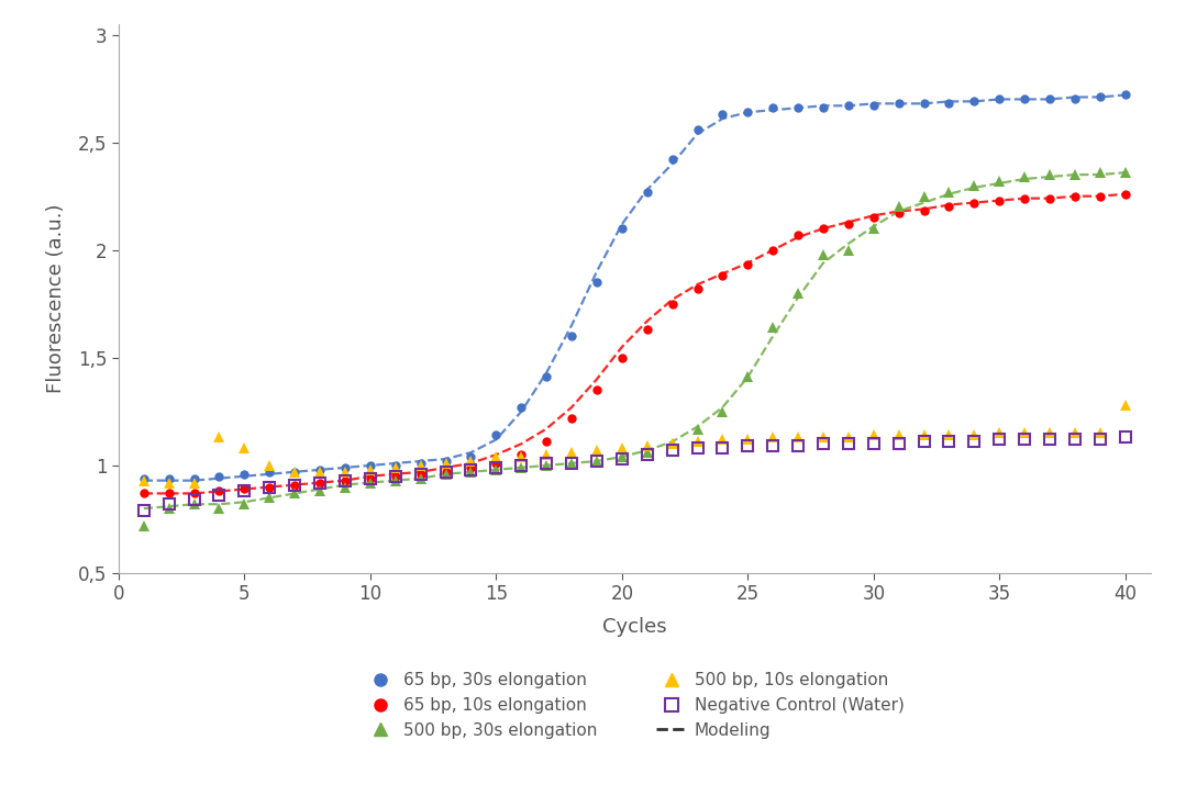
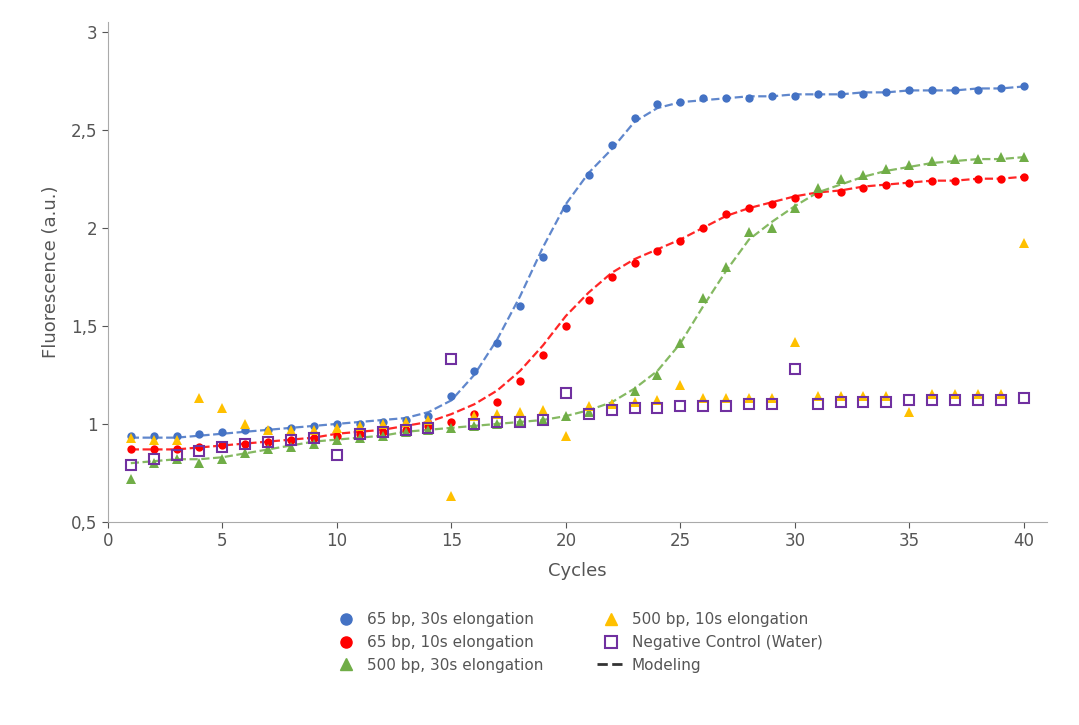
Negative Control (Water)/10: 0,94 -> 0,84
500 bp, 10s elongation/15: 1,04 -> 0,63
Negative Control (Water)/15: 0,99 -> 1,33
500 bp, 10s elongation/20: 1,08 -> 0,94
Negative Control (Water)/20: 1,03 -> 1,16
500 bp, 10s elongation/25: 1,12 -> 1,20
500 bp, 10s elongation/30: 1,14 -> 1,42
Negative Control (Water)/30: 1,10 -> 1,28
500 bp, 10s elongation/35: 1,15 -> 1,06
500 bp, 10s elongation/40: 1,28 -> 1,92
